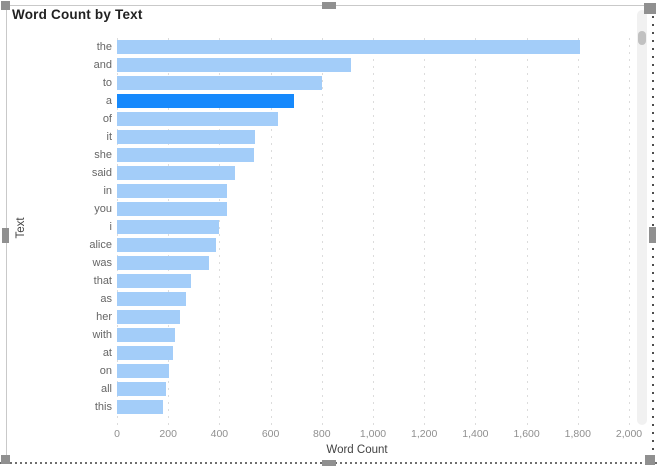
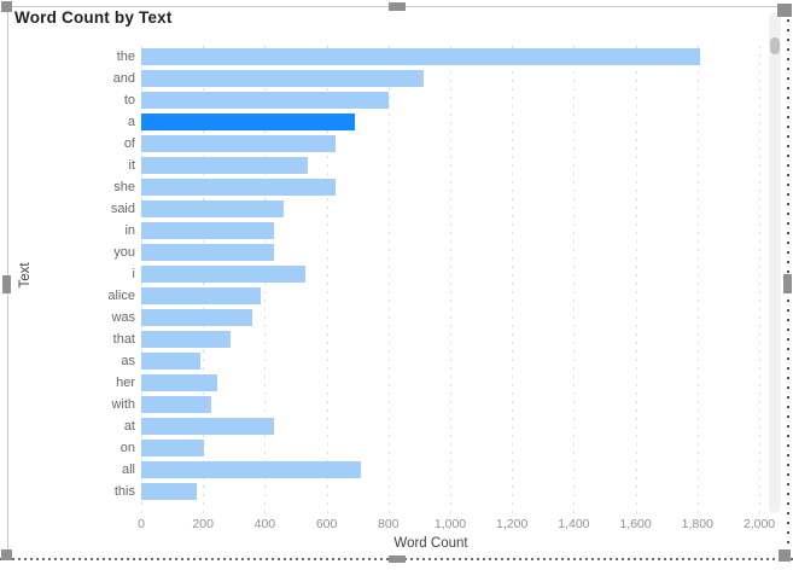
she: 540 -> 630
i: 400 -> 530
as: 270 -> 190
at: 220 -> 430
all: 190 -> 710
